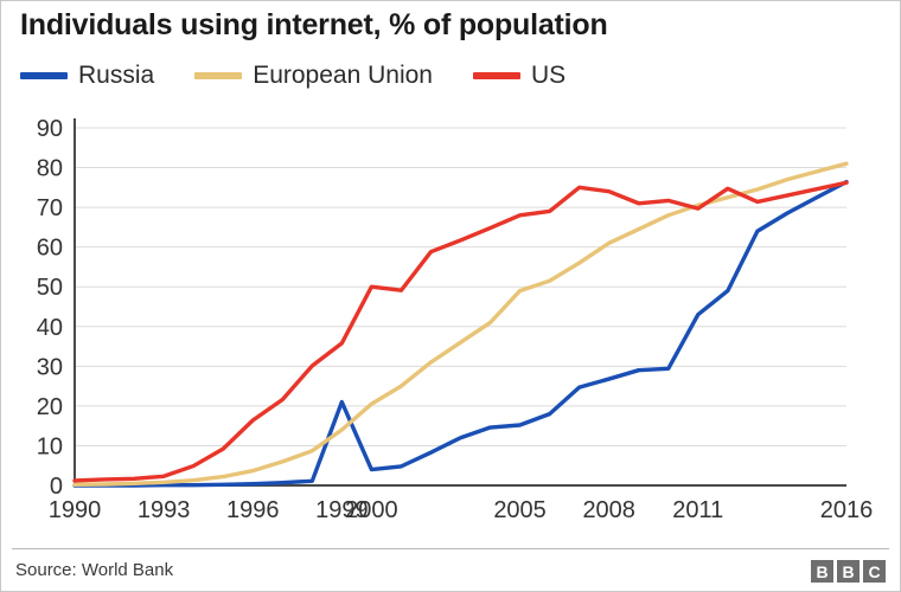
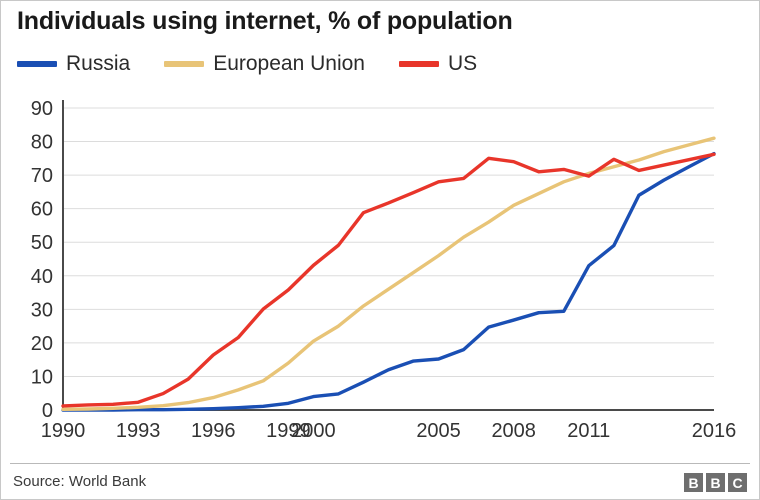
Russia/1999: 21 -> 2
US/2000: 50 -> 43
European Union/2005: 49 -> 46
